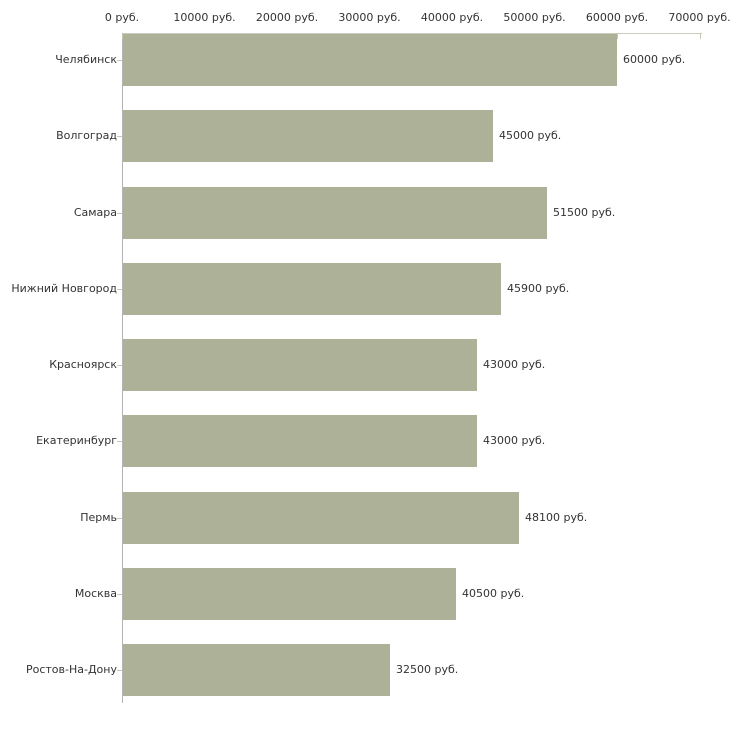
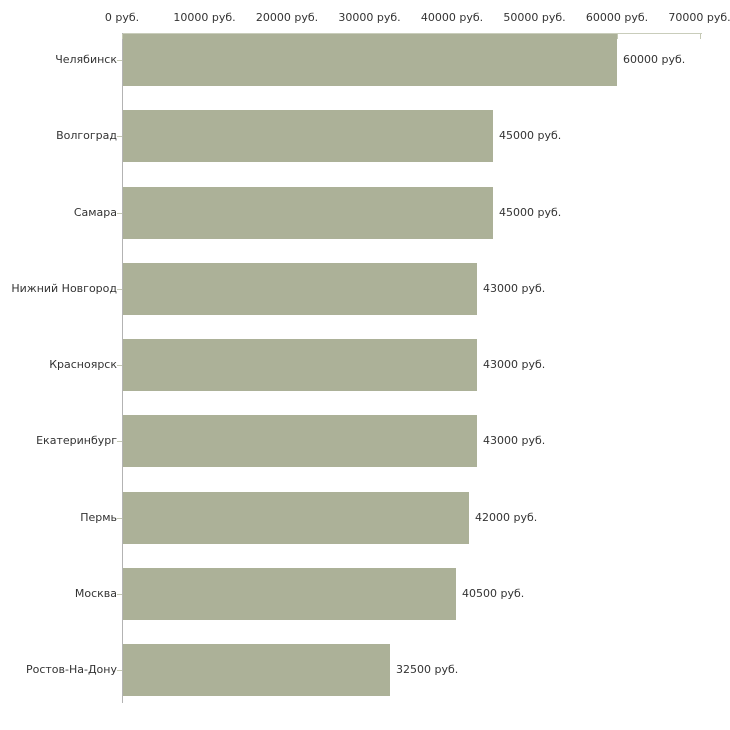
Самара: 51500 -> 45000
Нижний Новгород: 45900 -> 43000
Пермь: 48100 -> 42000
